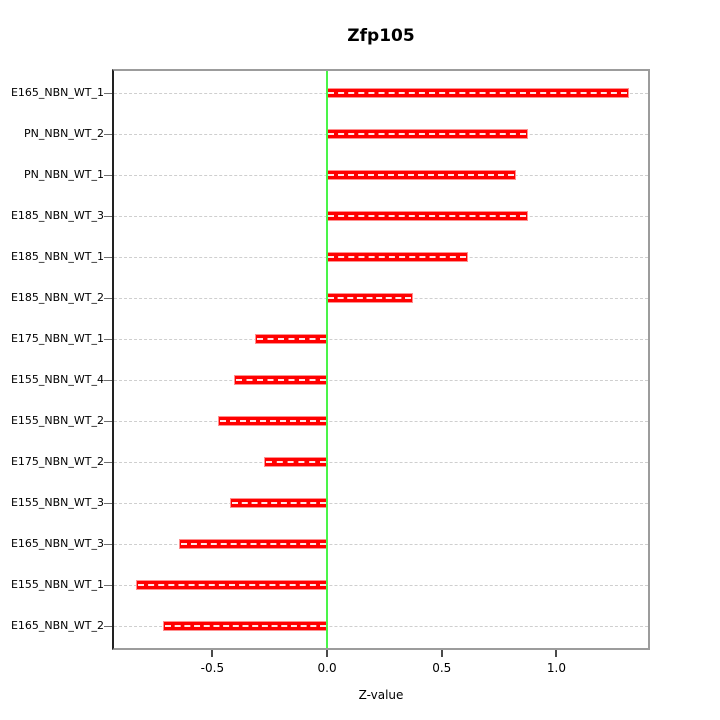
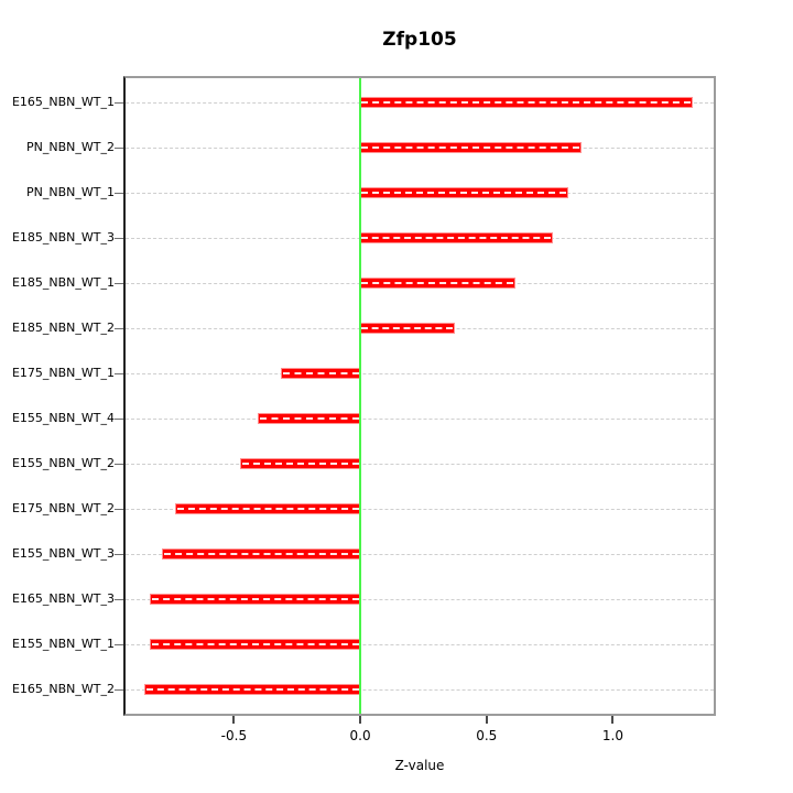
E185_NBN_WT_3: 0.87 -> 0.76
E175_NBN_WT_2: -0.27 -> -0.73
E155_NBN_WT_3: -0.42 -> -0.78
E165_NBN_WT_3: -0.64 -> -0.83
E165_NBN_WT_2: -0.71 -> -0.85
